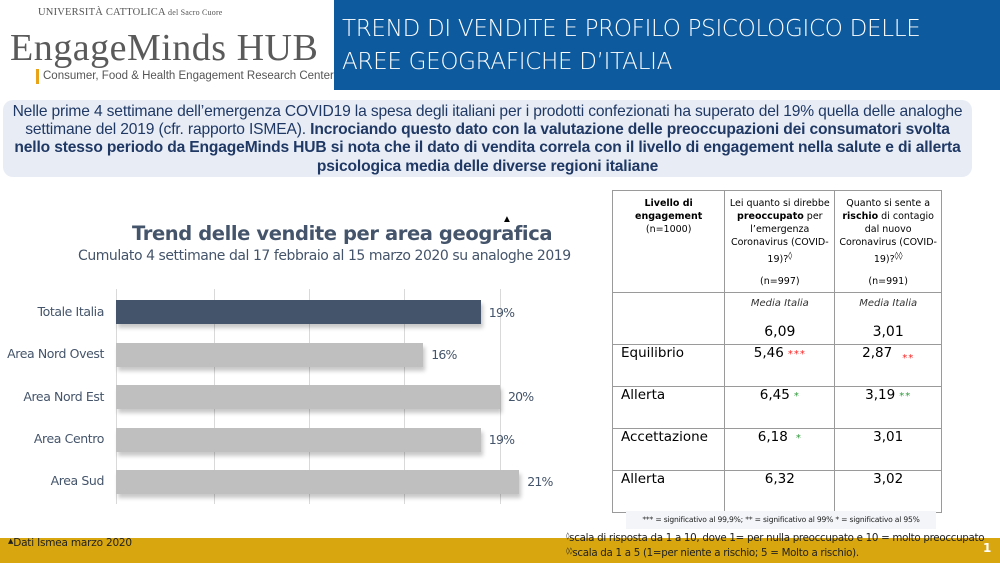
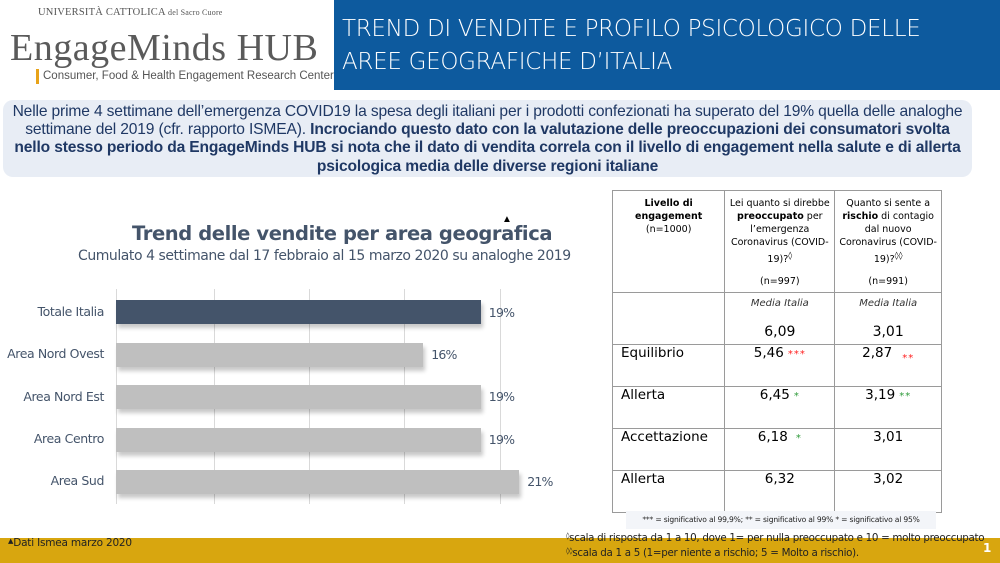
Area Nord Est: 20% -> 19%
